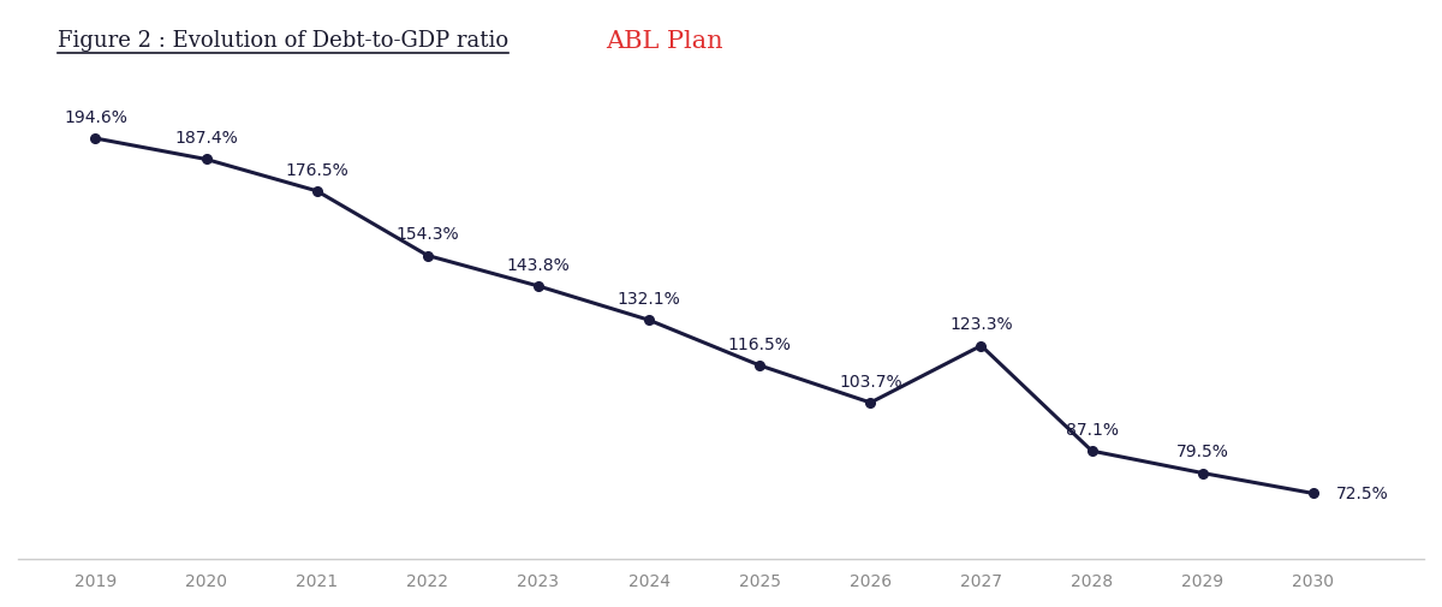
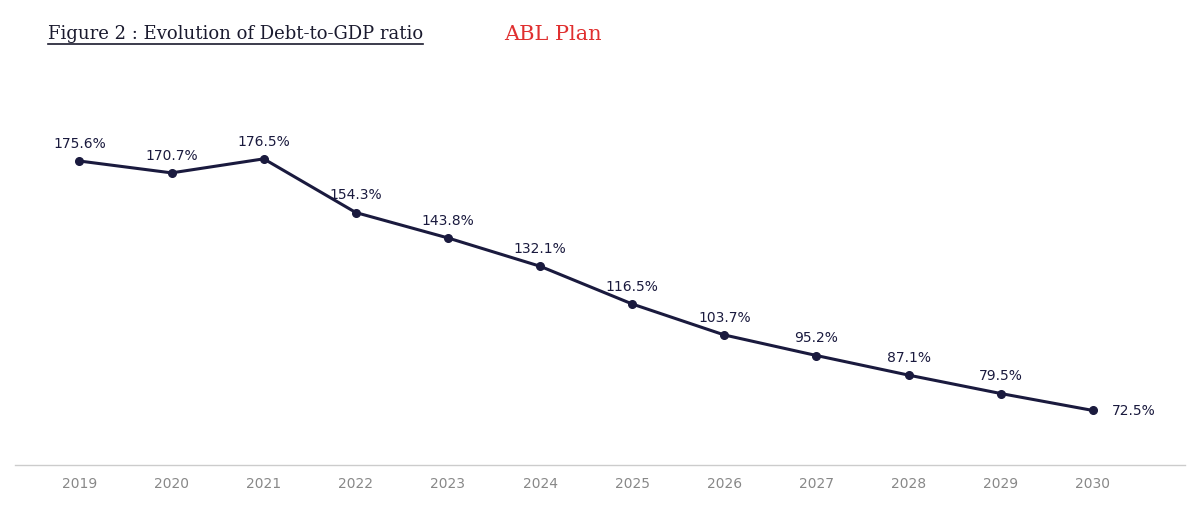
2019: 194.6% -> 175.6%
2020: 187.4% -> 170.7%
2027: 123.3% -> 95.2%
